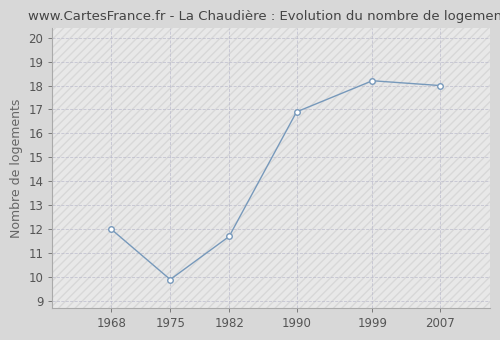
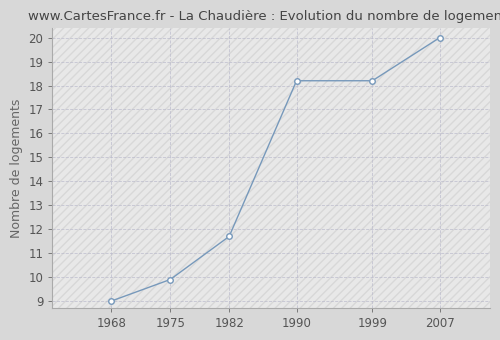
1968: 12.0 -> 9.0
1990: 16.9 -> 18.2
2007: 18.0 -> 20.0
